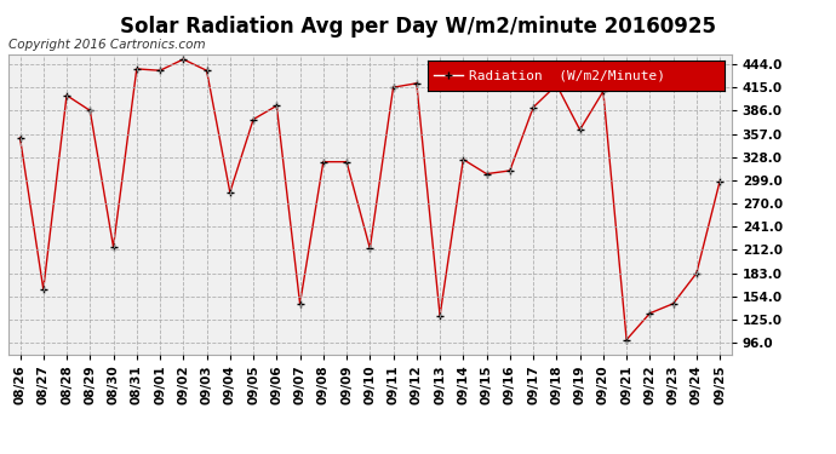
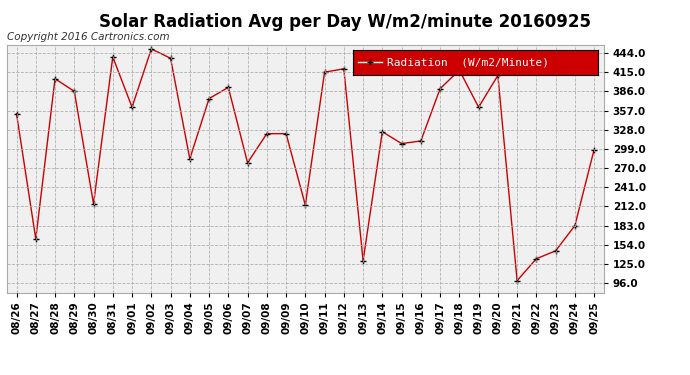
09/01: 436 -> 362
09/07: 145 -> 278
